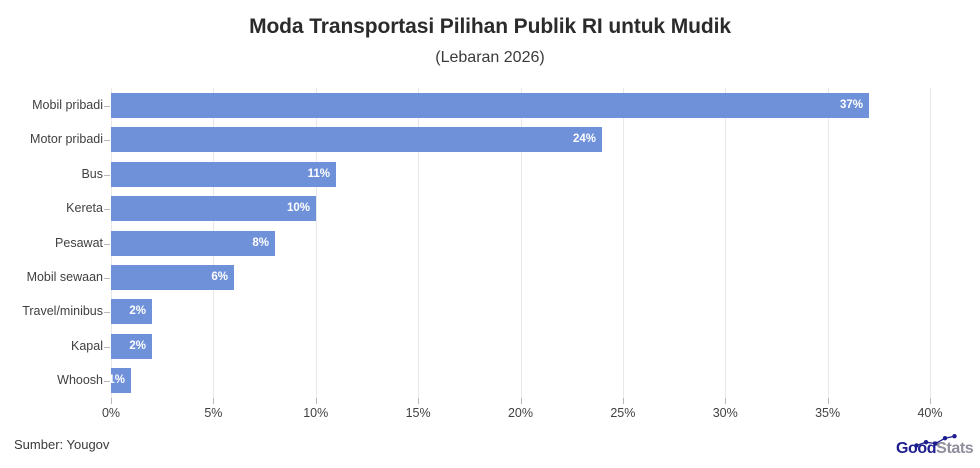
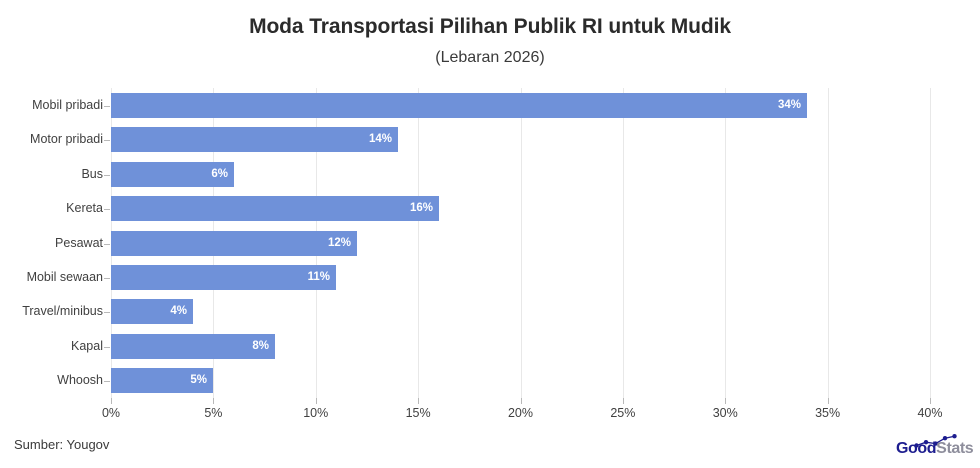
Mobil pribadi: 37% -> 34%
Motor pribadi: 24% -> 14%
Bus: 11% -> 6%
Kereta: 10% -> 16%
Pesawat: 8% -> 12%
Mobil sewaan: 6% -> 11%
Travel/minibus: 2% -> 4%
Kapal: 2% -> 8%
Whoosh: 1% -> 5%
